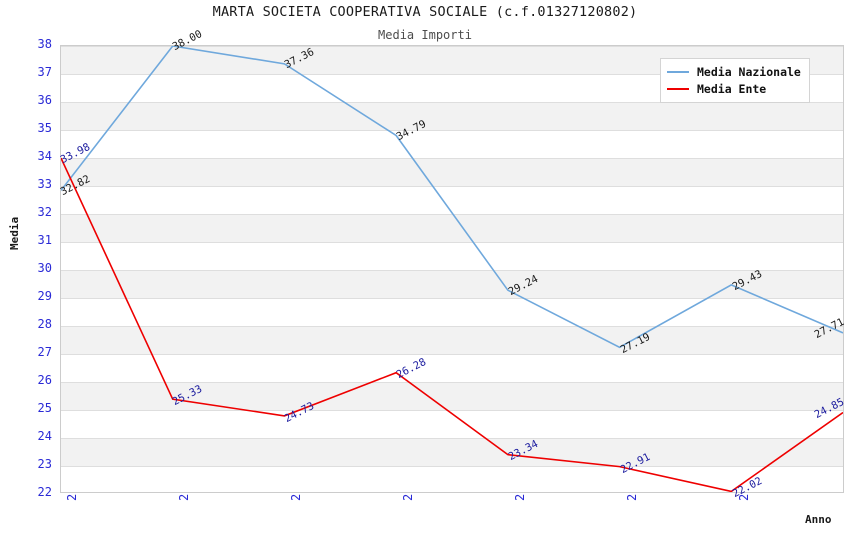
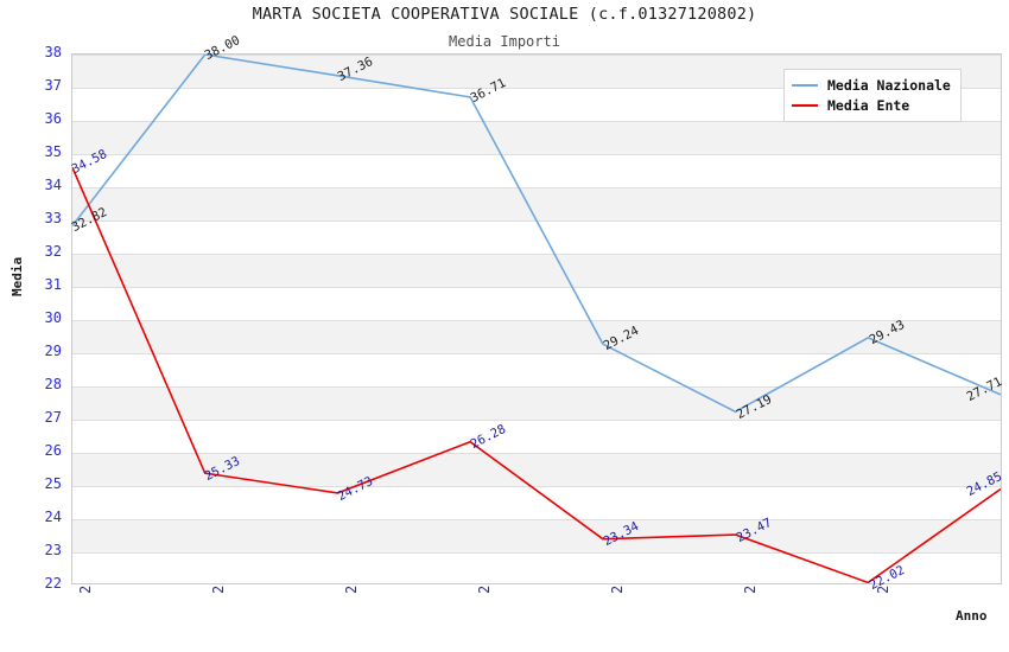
Media Ente/2006: 33.98 -> 34.58
Media Nazionale/2009: 34.79 -> 36.71
Media Ente/2011: 22.91 -> 23.47
